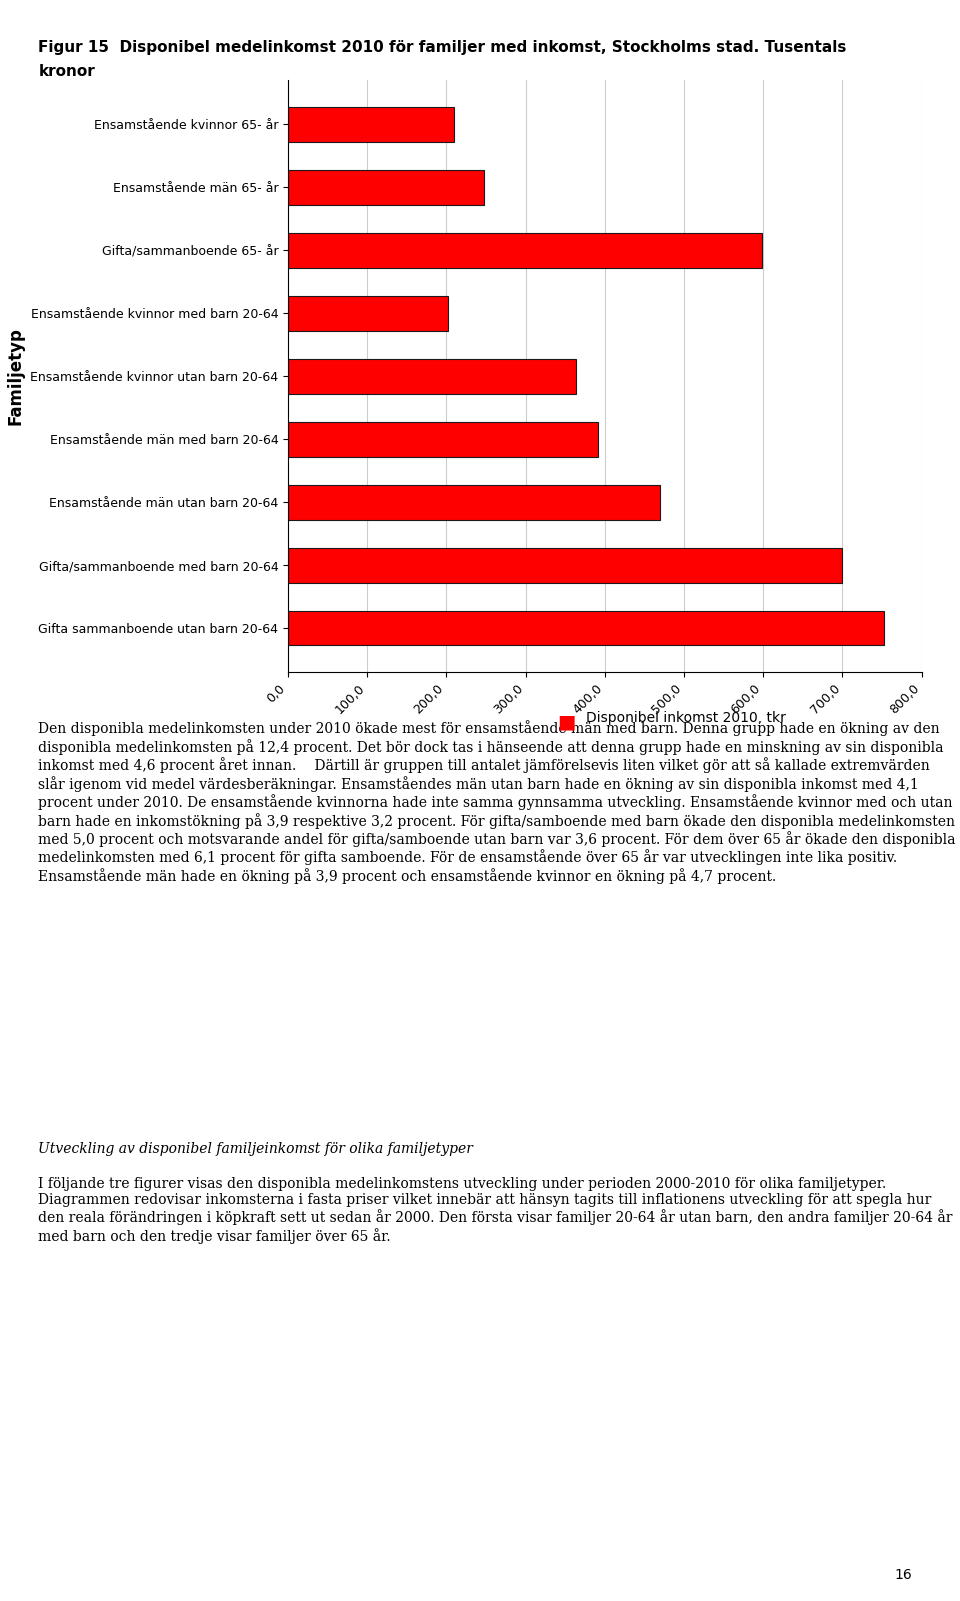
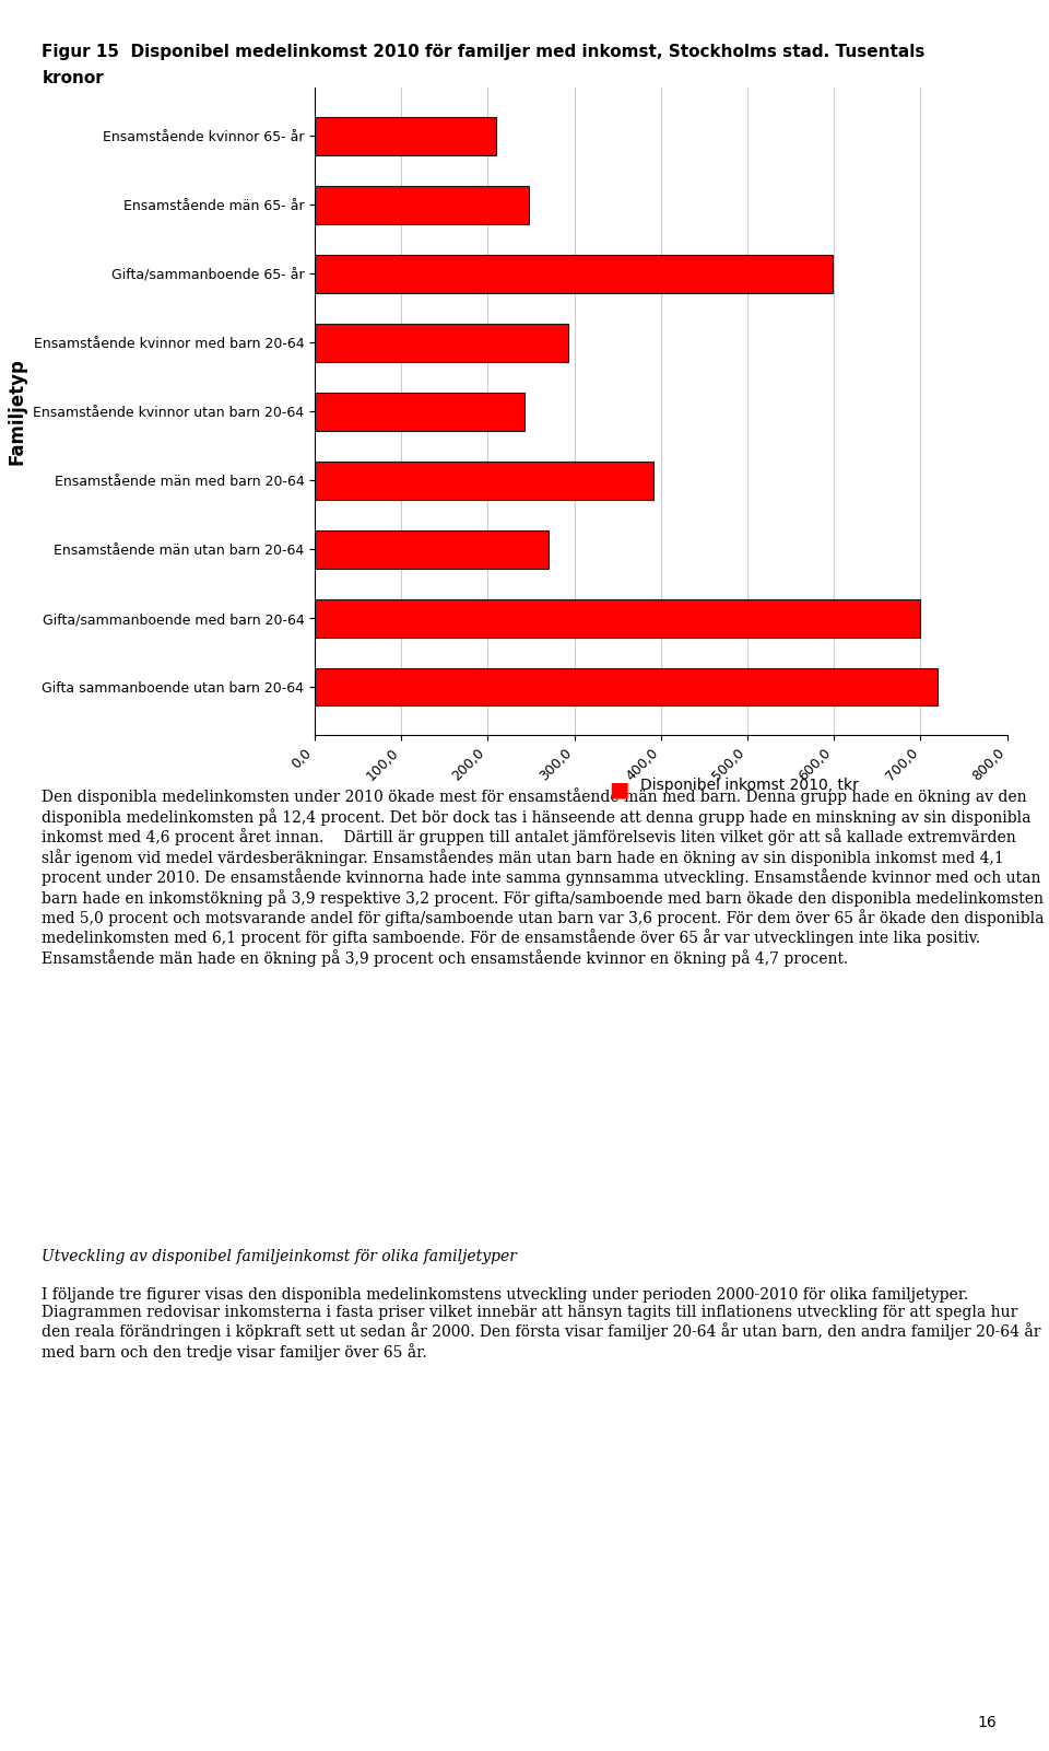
Ensamstående kvinnor med barn 20-64: 202 -> 293
Ensamstående kvinnor utan barn 20-64: 364 -> 242
Ensamstående män utan barn 20-64: 470 -> 270
Gifta sammanboende utan barn 20-64: 752 -> 720
